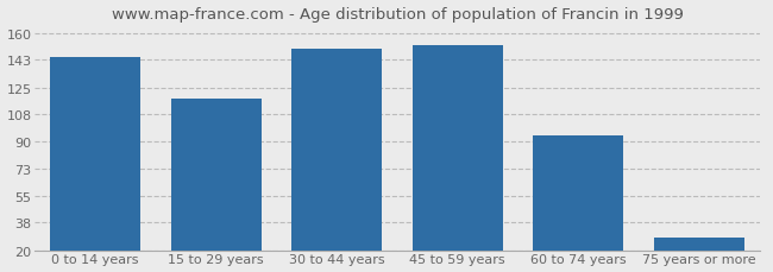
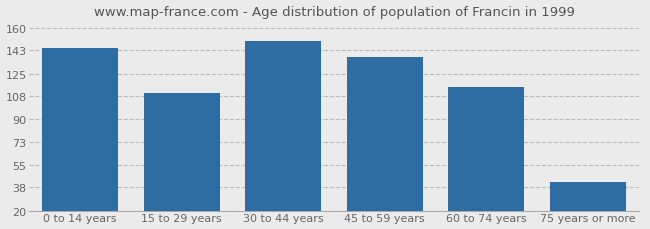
15 to 29 years: 118 -> 110
45 to 59 years: 152 -> 138
60 to 74 years: 94 -> 115
75 years or more: 28 -> 42
